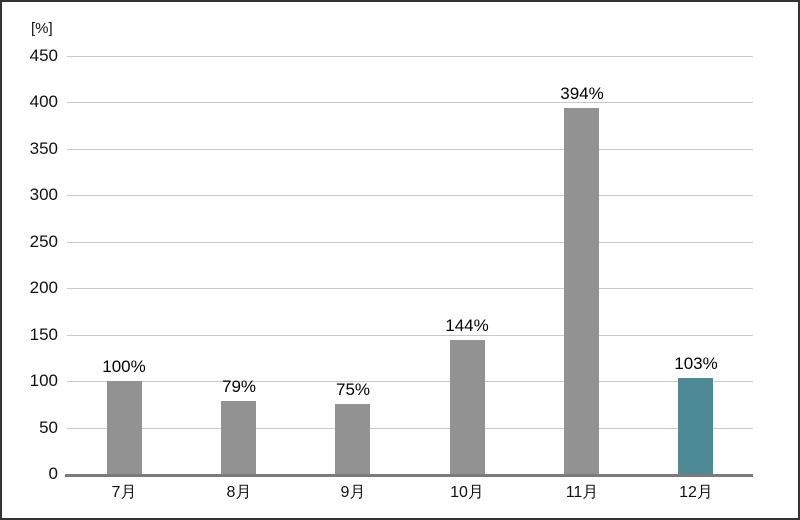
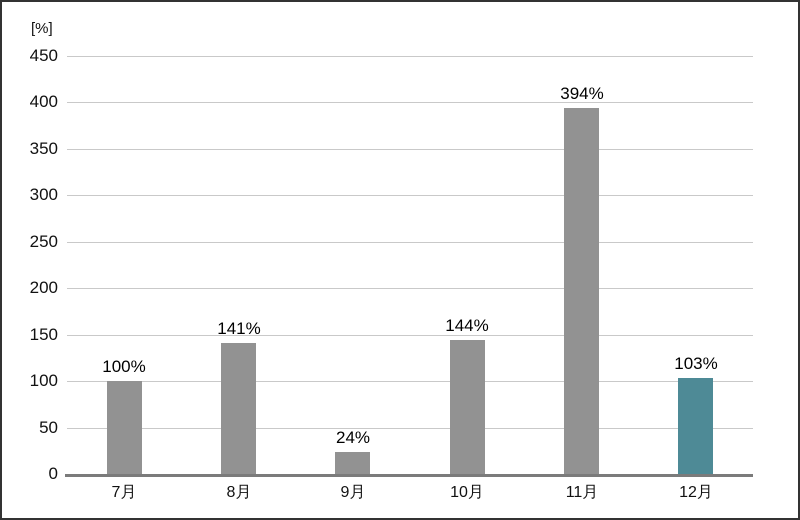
8月: 79% -> 141%
9月: 75% -> 24%
